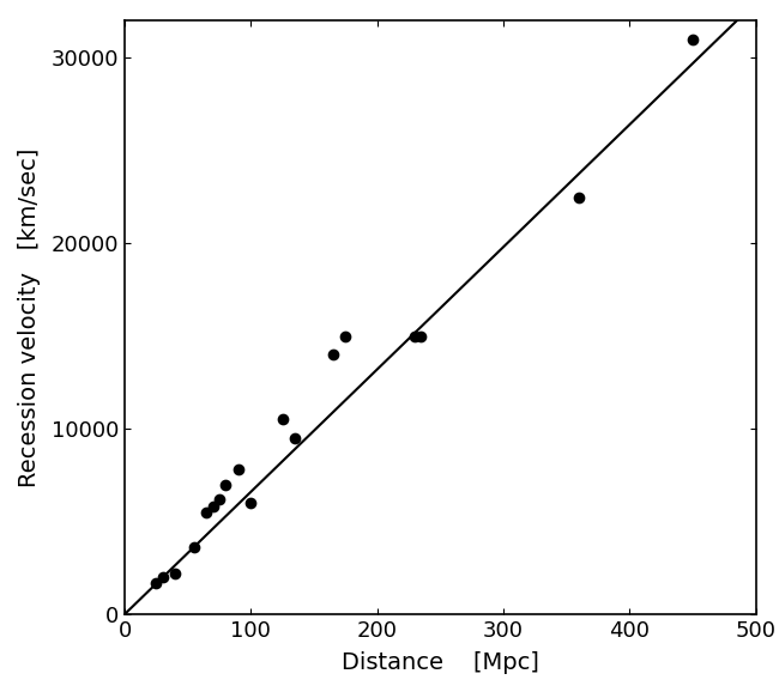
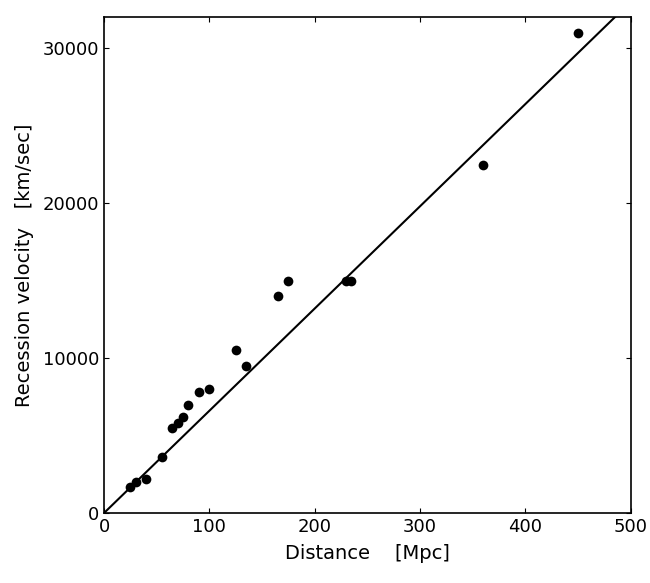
100: 6000 -> 8000
